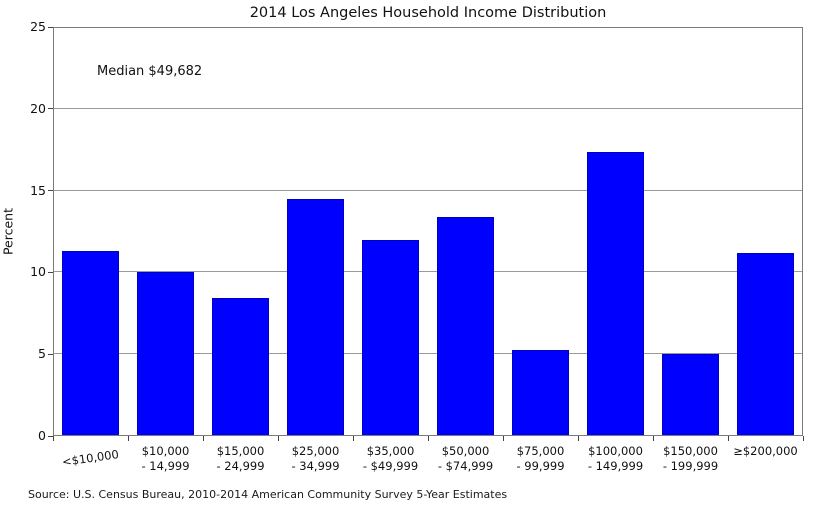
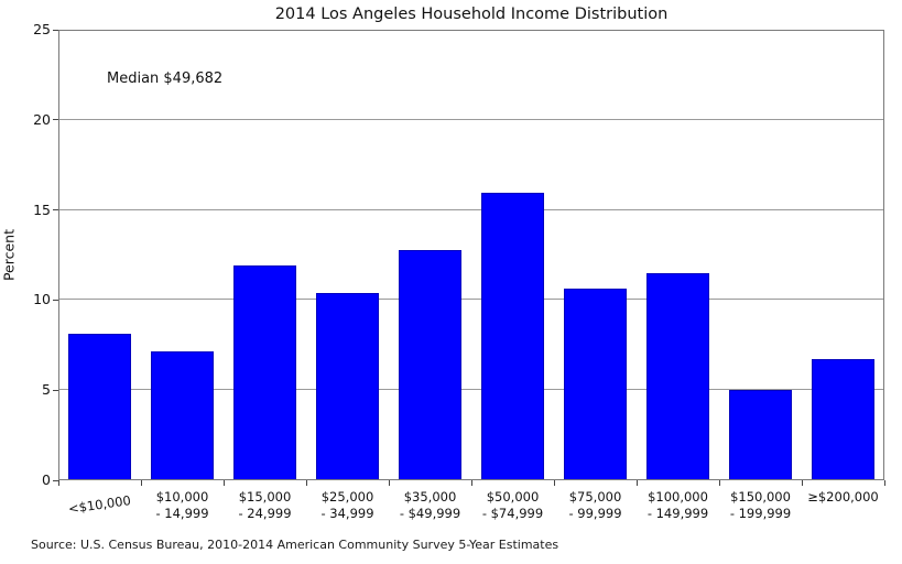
<$10,000: 11.3 -> 8.1
$10,000 - 14,999: 10.0 -> 7.1
$15,000 - 24,999: 8.4 -> 11.9
$25,000 - 34,999: 14.5 -> 10.4
$35,000 - $49,999: 12.0 -> 12.8
$50,000 - $74,999: 13.4 -> 16.0
$75,000 - 99,999: 5.2 -> 10.6
$100,000 - 149,999: 17.4 -> 11.5
≥$200,000: 11.2 -> 6.7
